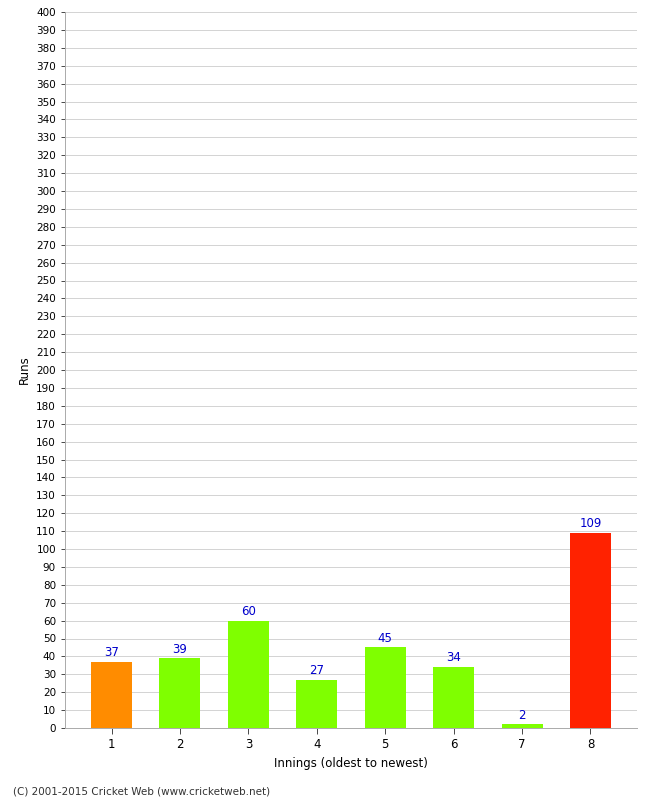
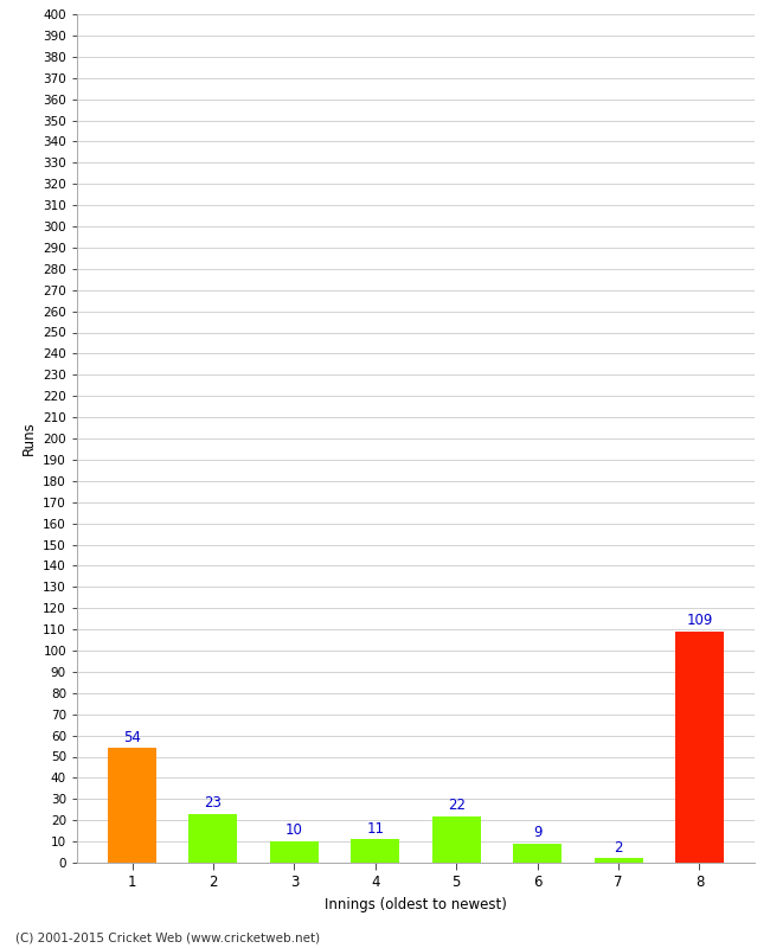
1: 37 -> 54
2: 39 -> 23
3: 60 -> 10
4: 27 -> 11
5: 45 -> 22
6: 34 -> 9
